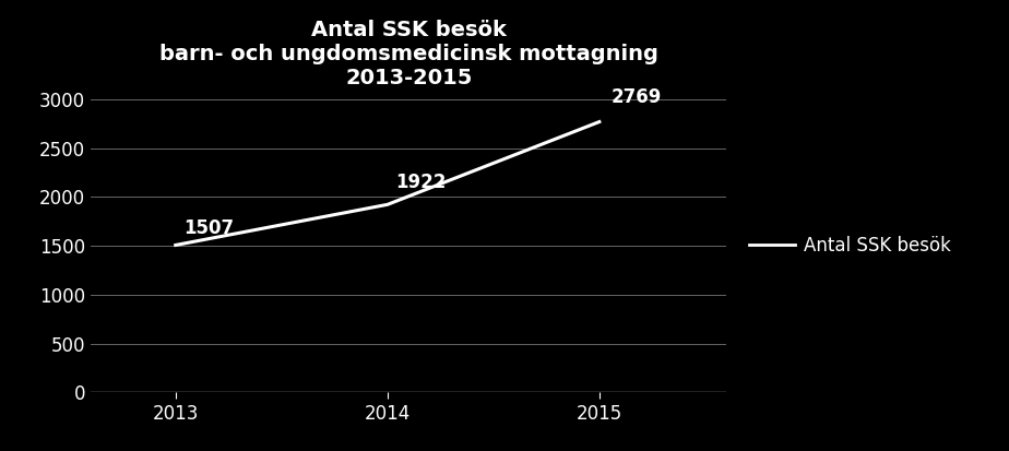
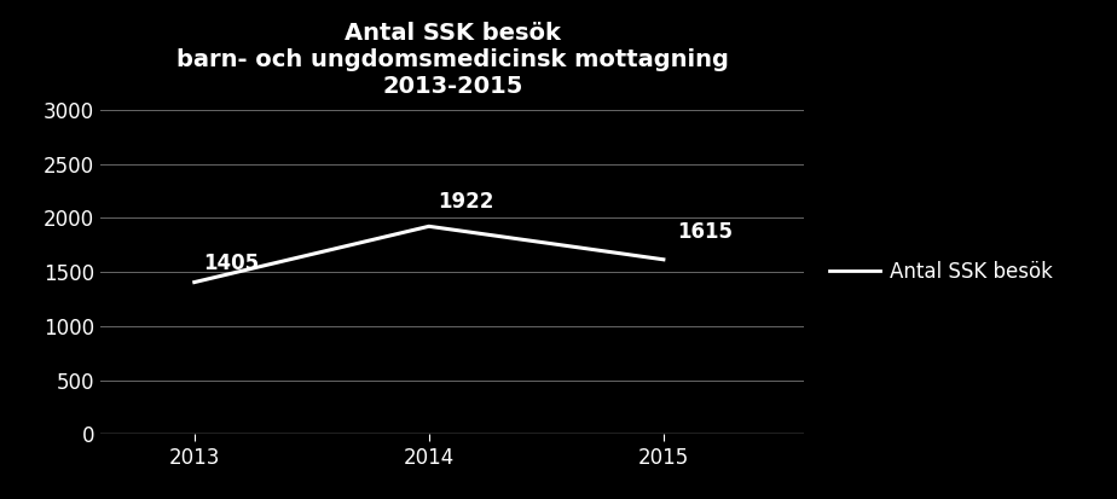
2013: 1507 -> 1405
2015: 2769 -> 1615
